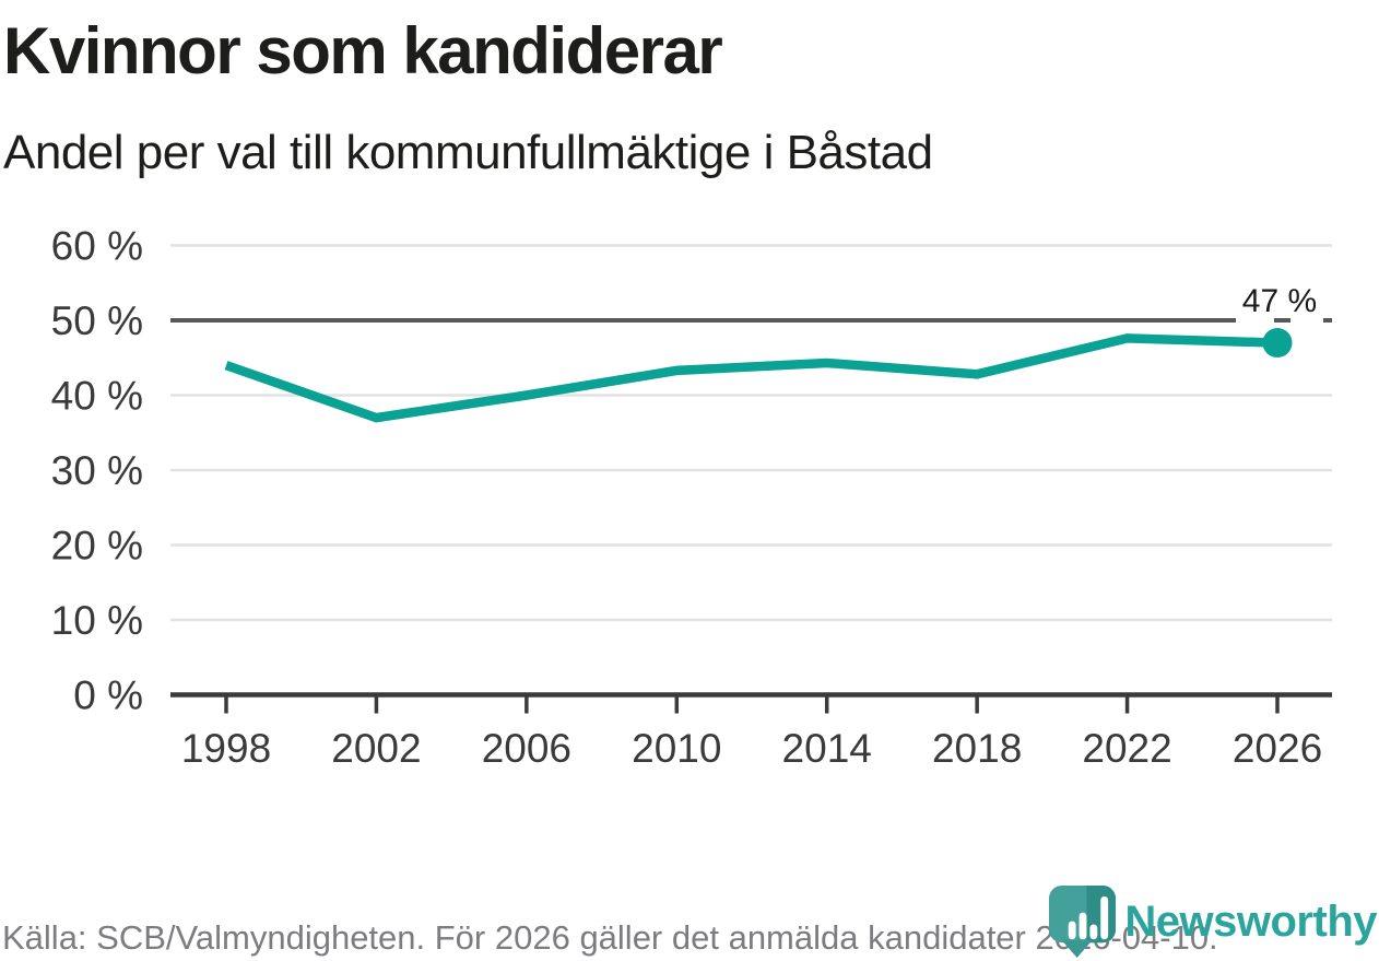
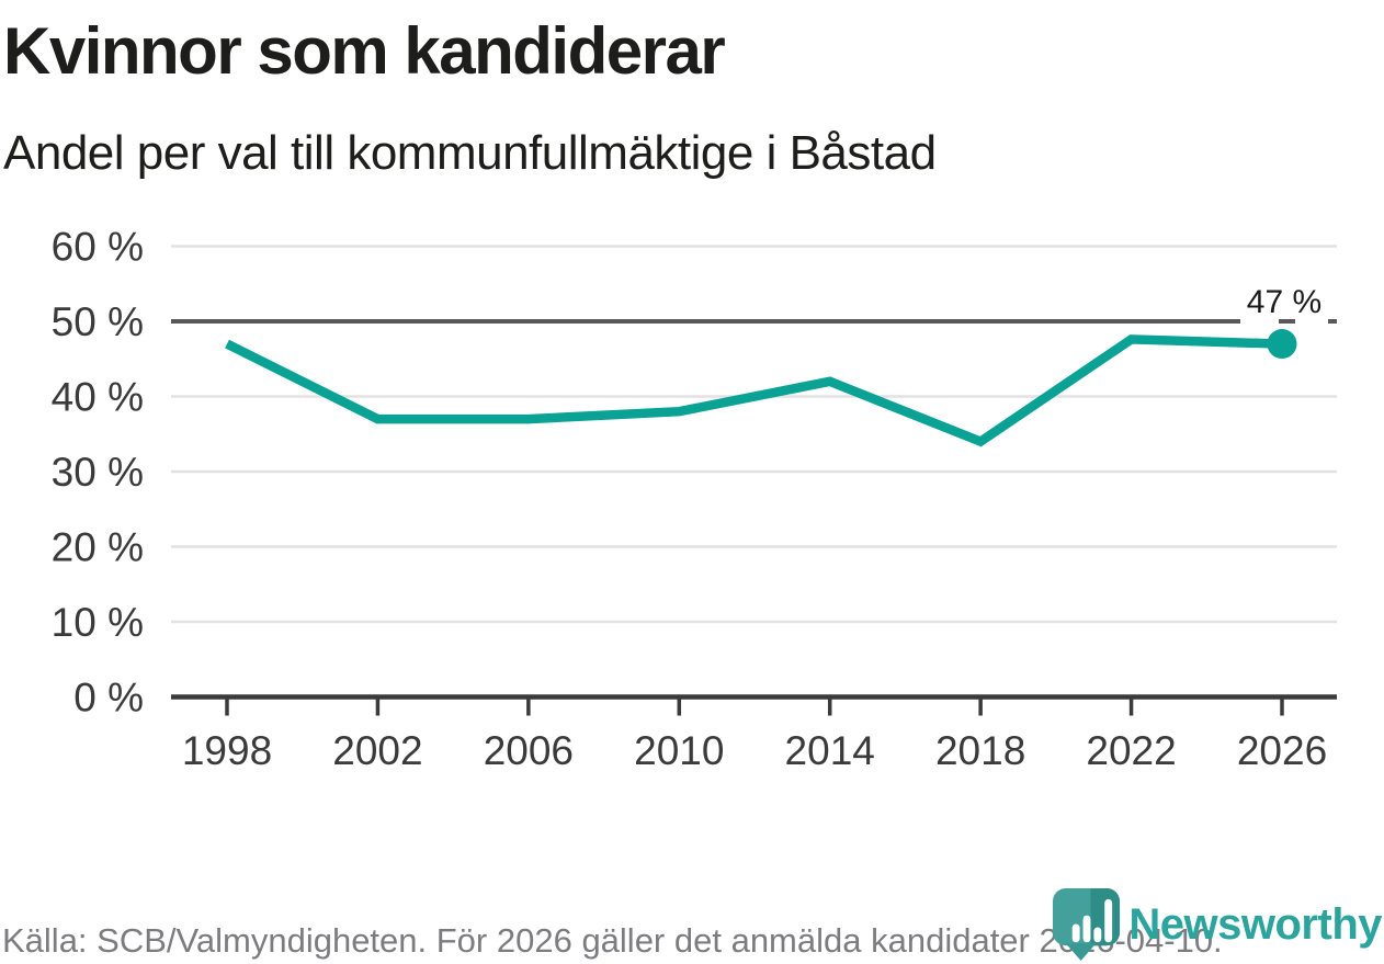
1998: 44% -> 47%
2006: 40% -> 37%
2010: 43% -> 38%
2014: 44% -> 42%
2018: 43% -> 34%
